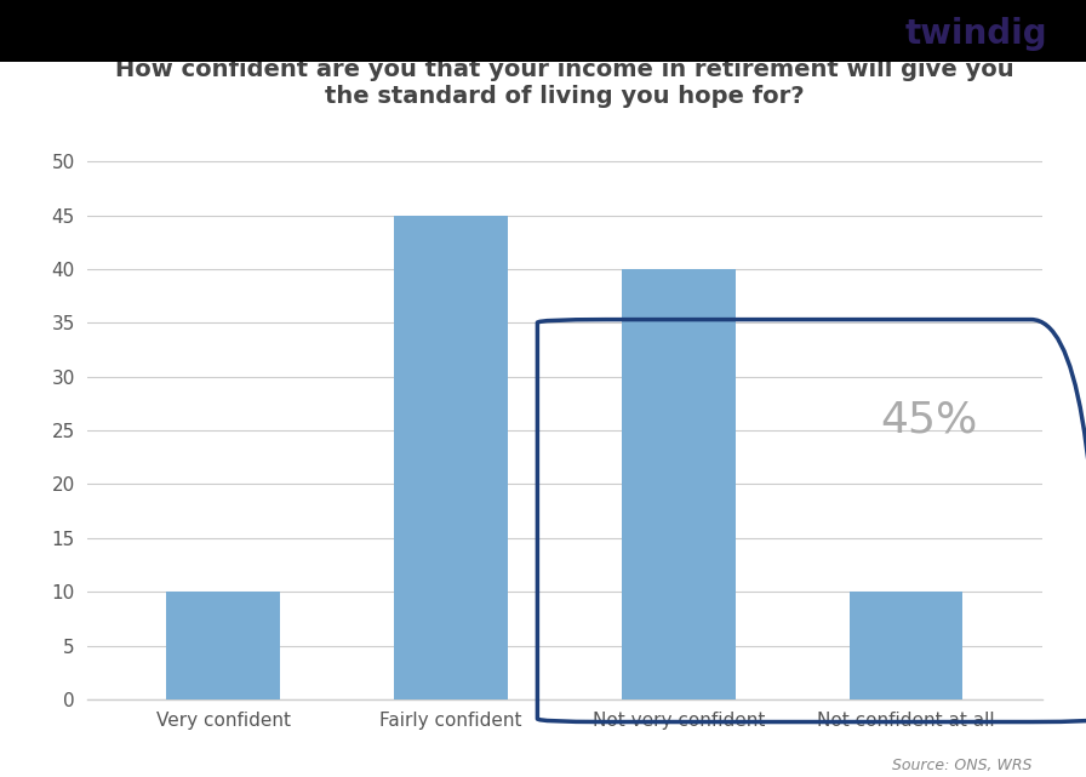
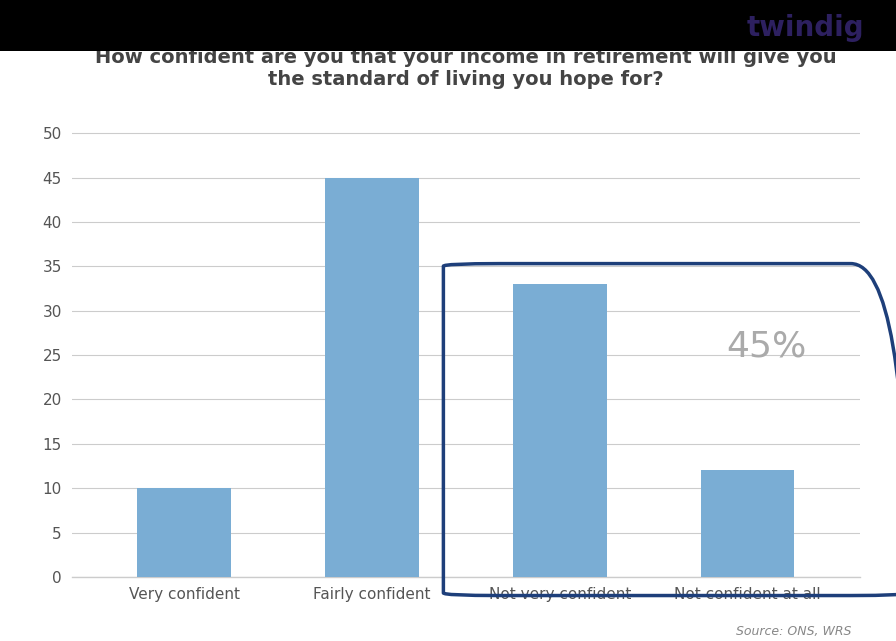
Not very confident: 40 -> 33
Not confident at all: 10 -> 12
